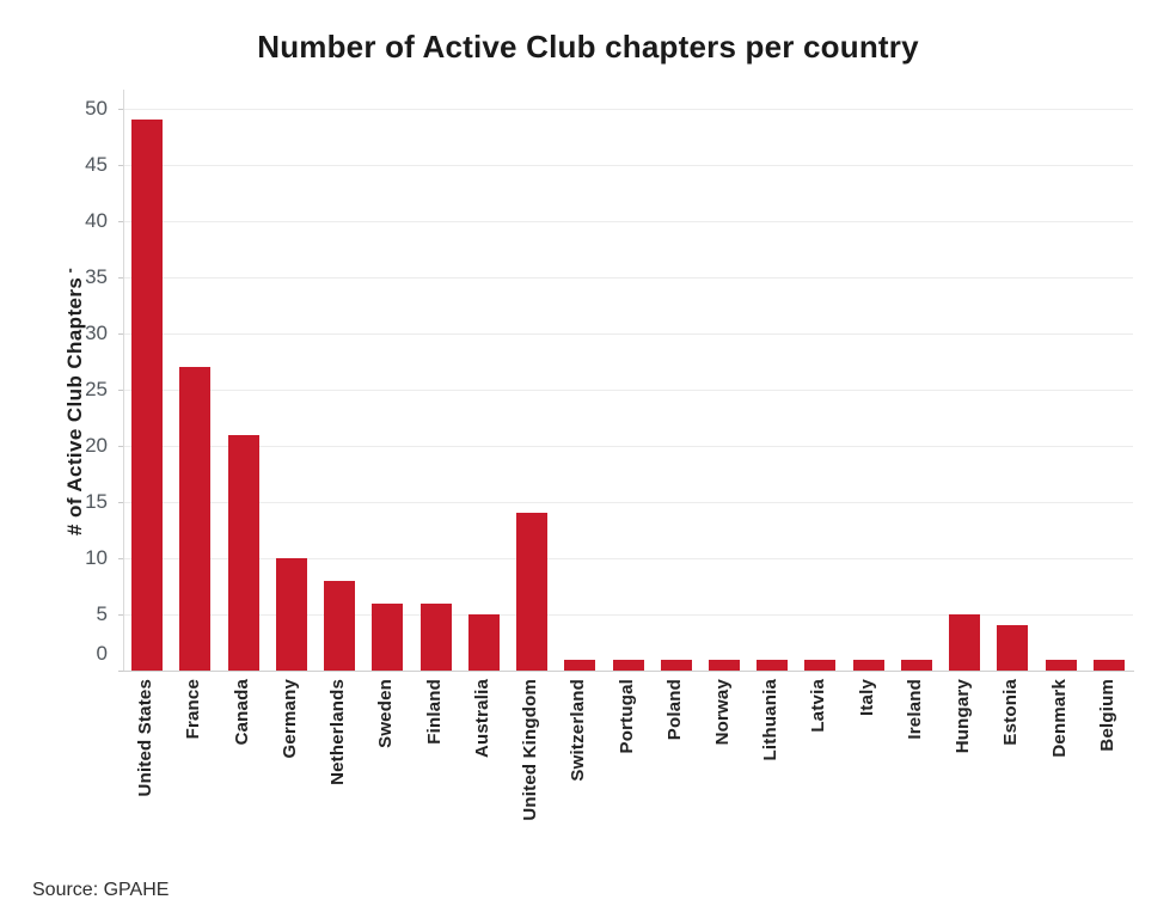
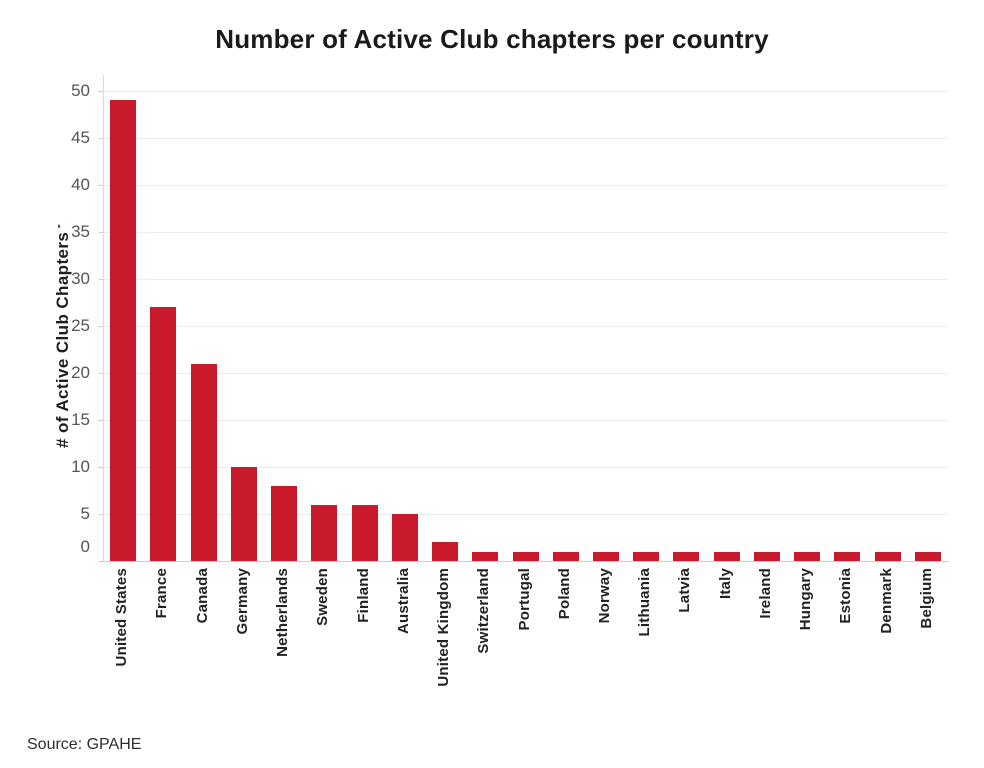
United Kingdom: 14 -> 2
Hungary: 5 -> 1
Estonia: 4 -> 1
